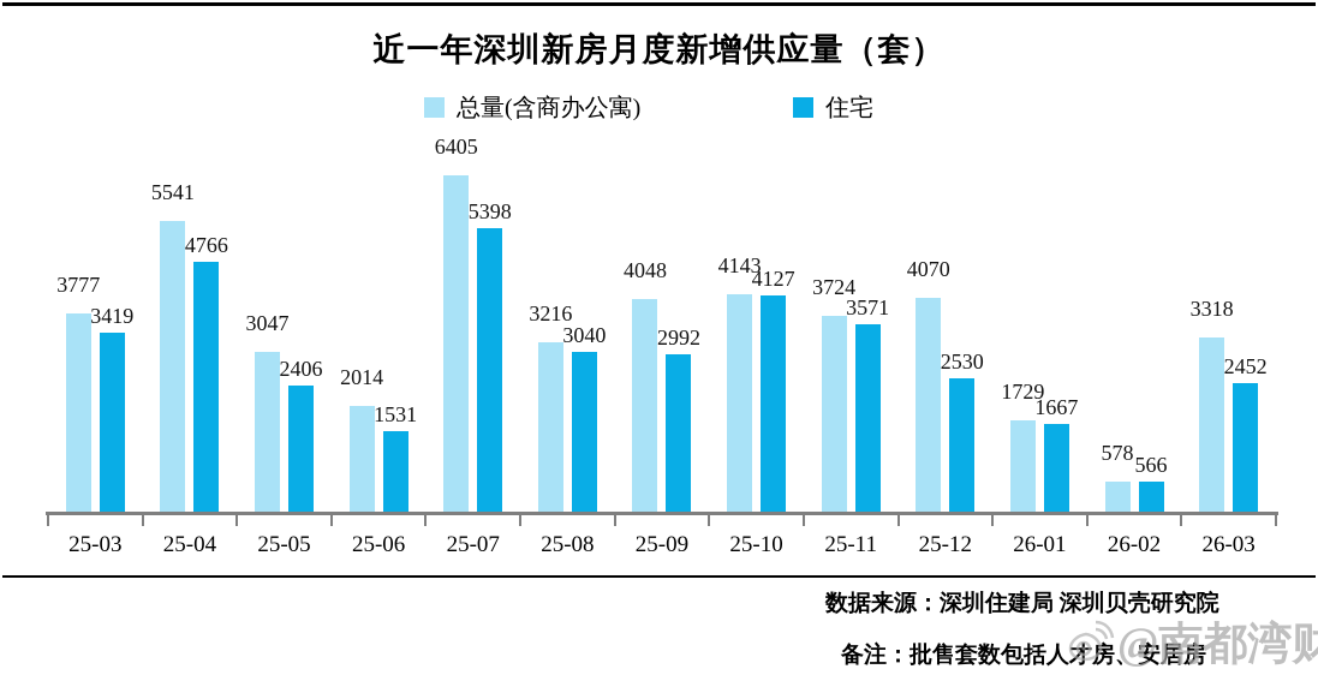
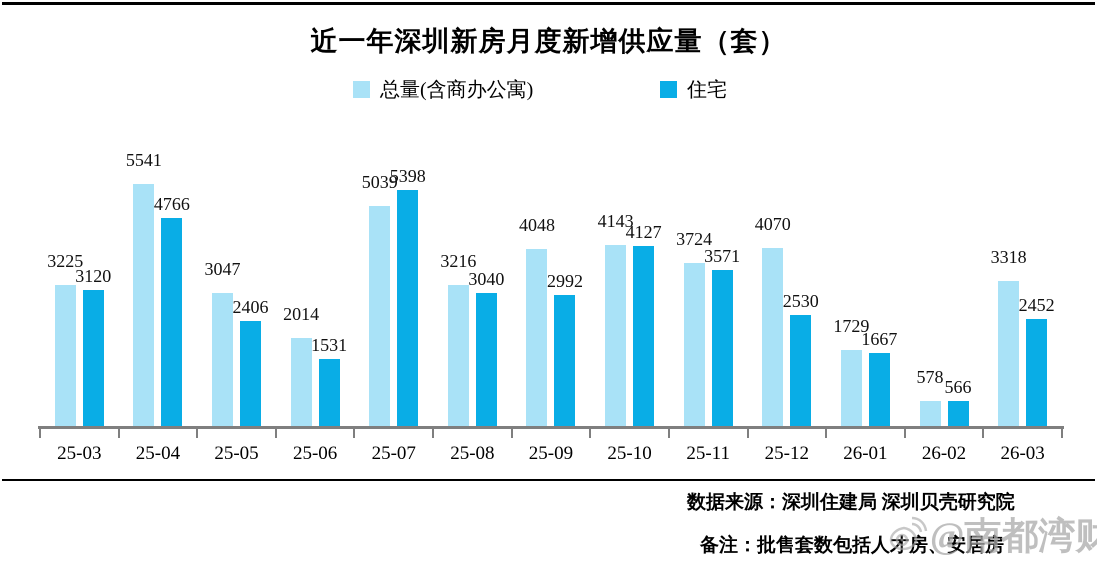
总量(含商办公寓)/25-03: 3777 -> 3225
住宅/25-03: 3419 -> 3120
总量(含商办公寓)/25-07: 6405 -> 5039
